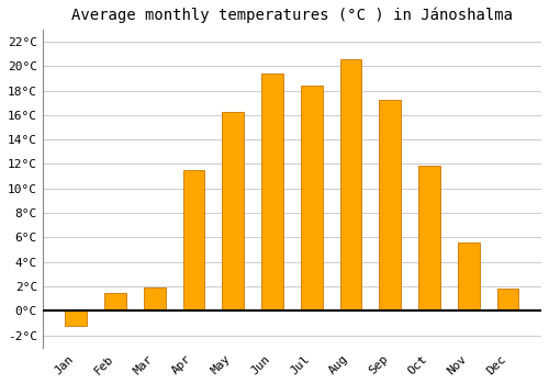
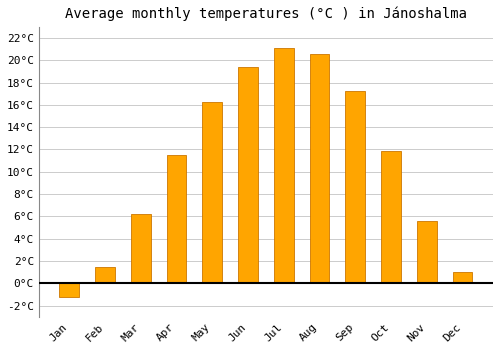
Mar: 1.9°C -> 6.2°C
Jul: 18.4°C -> 21.1°C
Dec: 1.8°C -> 1.0°C
